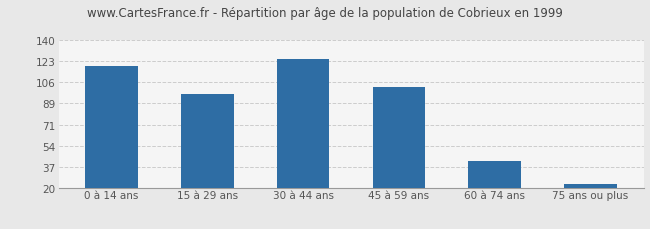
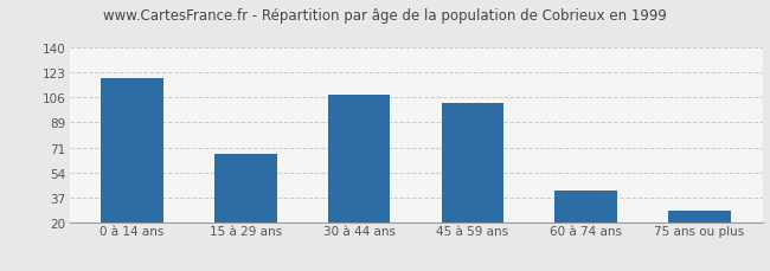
15 à 29 ans: 96 -> 67
30 à 44 ans: 125 -> 108
75 ans ou plus: 23 -> 28
